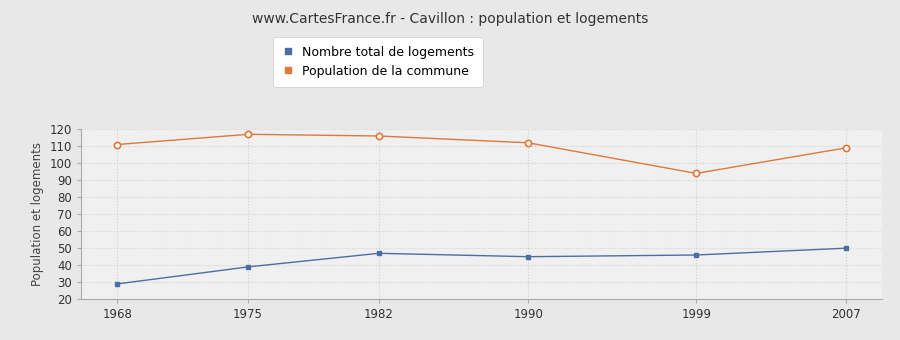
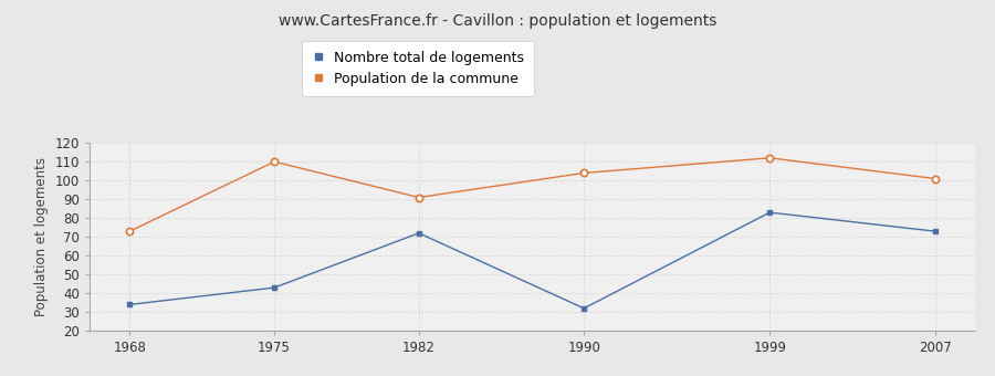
Nombre total de logements/1968: 29 -> 34
Population de la commune/1968: 111 -> 73
Nombre total de logements/1975: 39 -> 43
Population de la commune/1975: 117 -> 110
Nombre total de logements/1982: 47 -> 72
Population de la commune/1982: 116 -> 91
Nombre total de logements/1990: 45 -> 32
Population de la commune/1990: 112 -> 104
Nombre total de logements/1999: 46 -> 83
Population de la commune/1999: 94 -> 112
Nombre total de logements/2007: 50 -> 73
Population de la commune/2007: 109 -> 101
